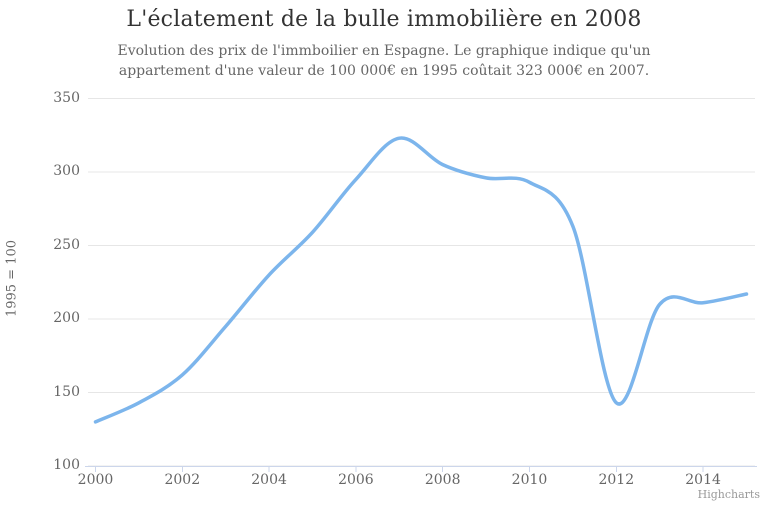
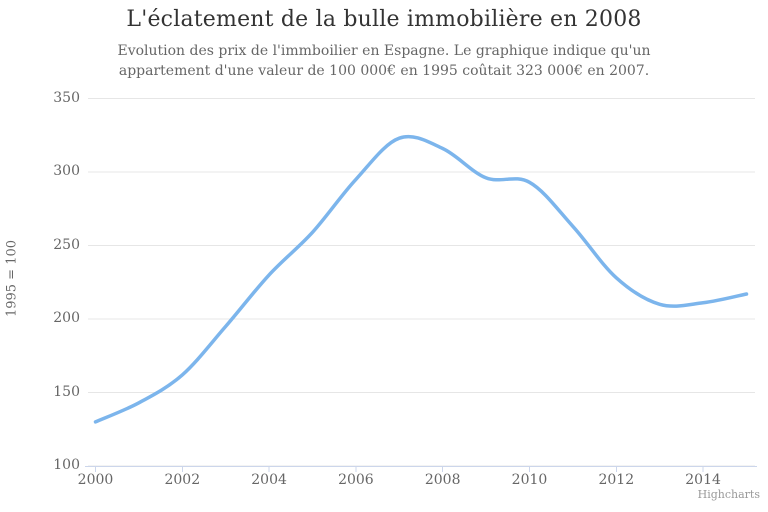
2008: 305 -> 316
2012: 143 -> 228
